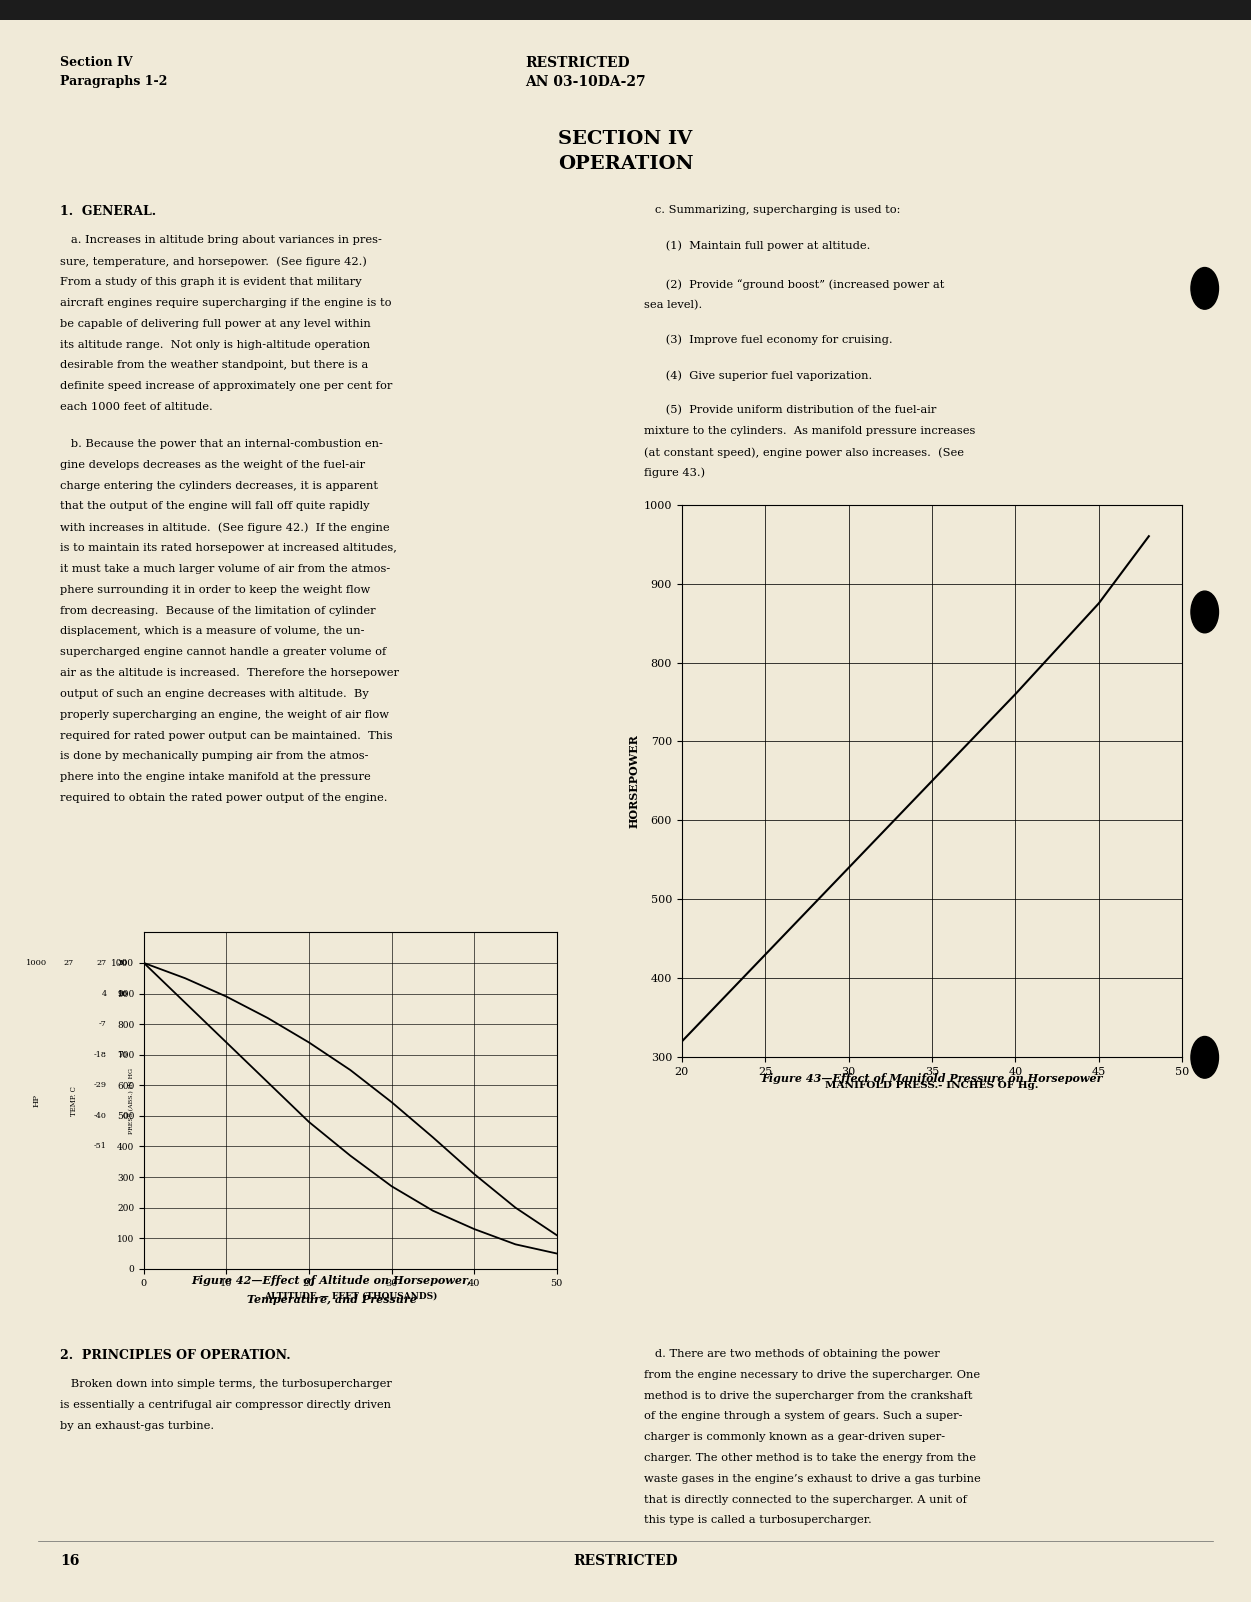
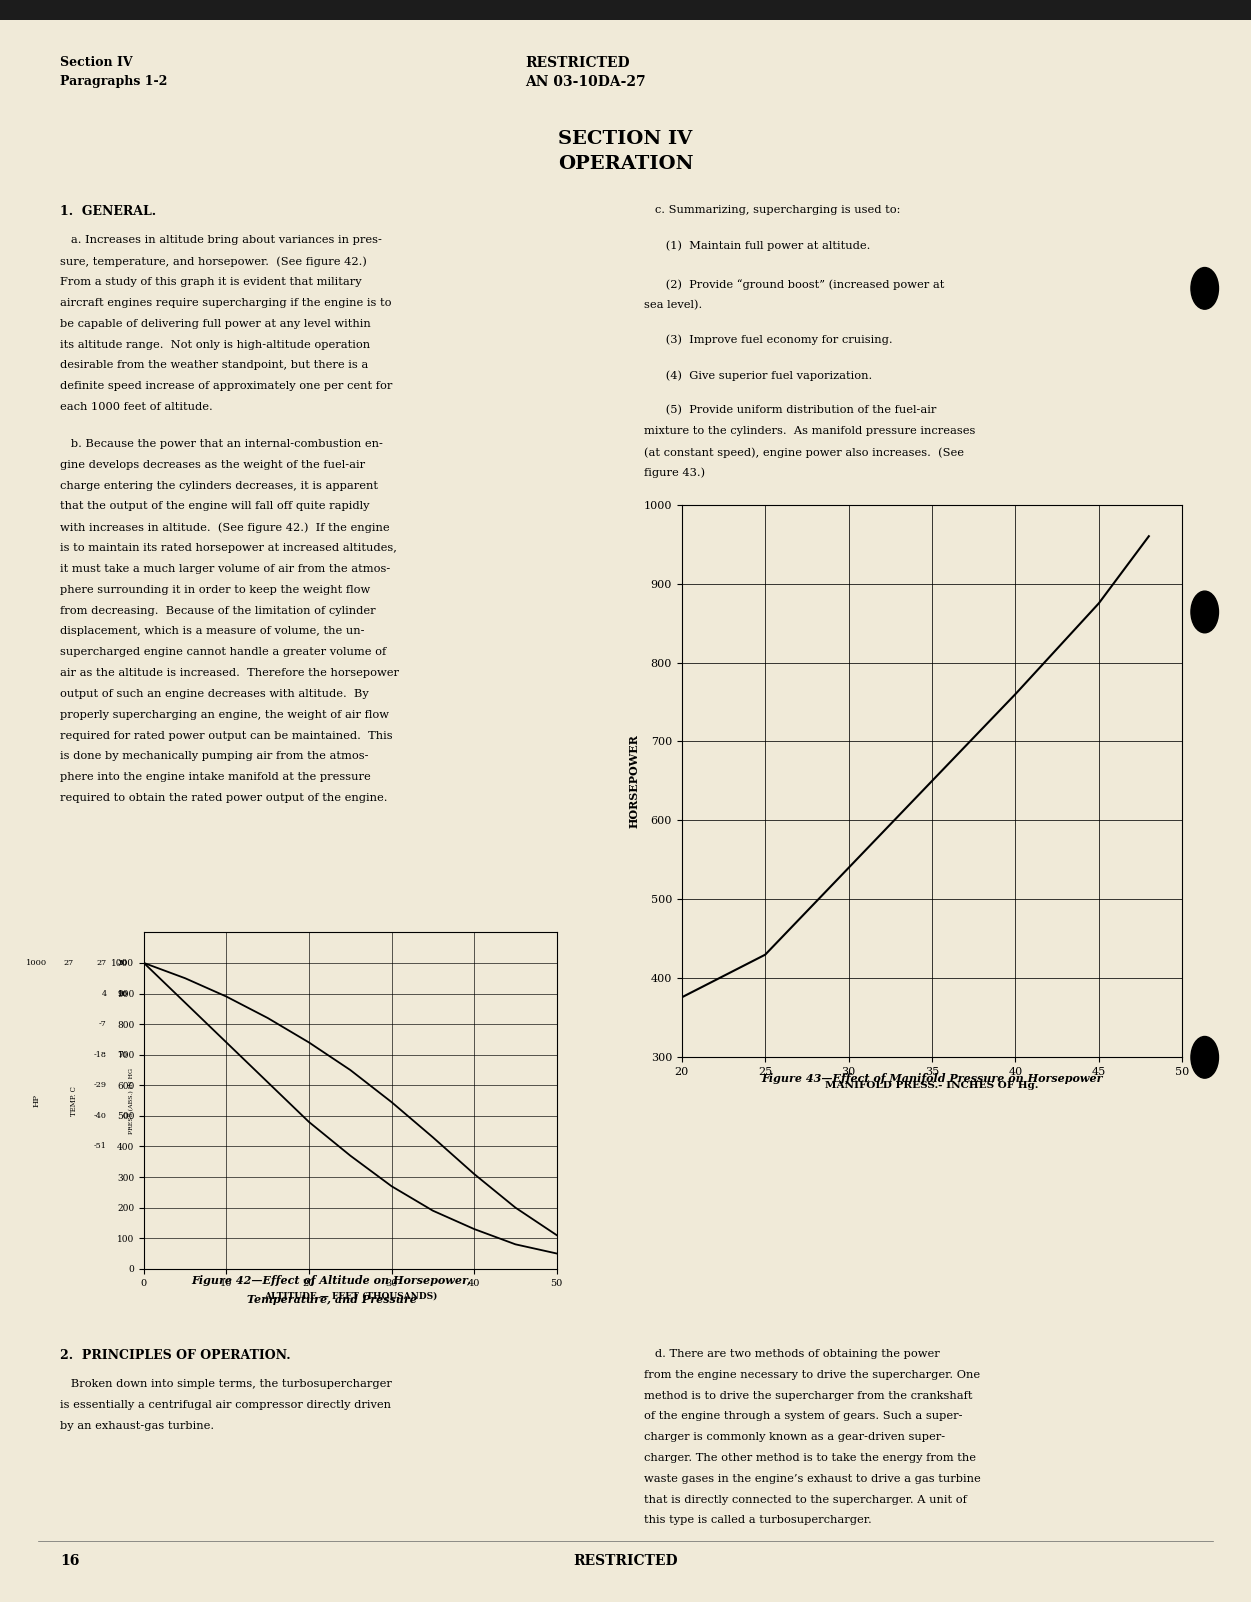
20: 320 -> 376
